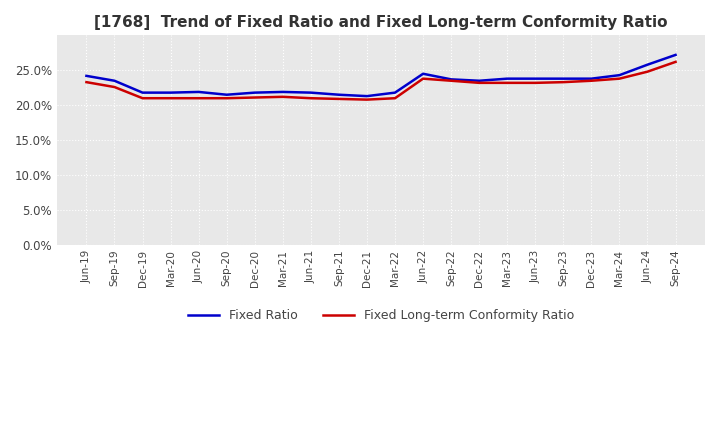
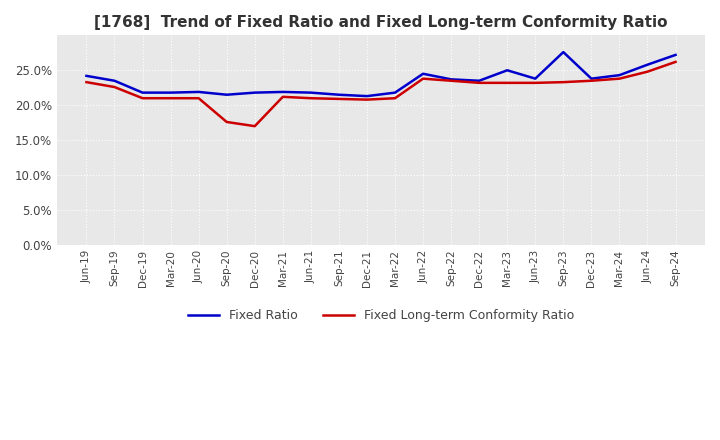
Fixed Long-term Conformity Ratio/Sep-20: 21.0% -> 17.6%
Fixed Long-term Conformity Ratio/Dec-20: 21.1% -> 17.0%
Fixed Ratio/Mar-23: 23.8% -> 25.0%
Fixed Ratio/Sep-23: 23.8% -> 27.6%
